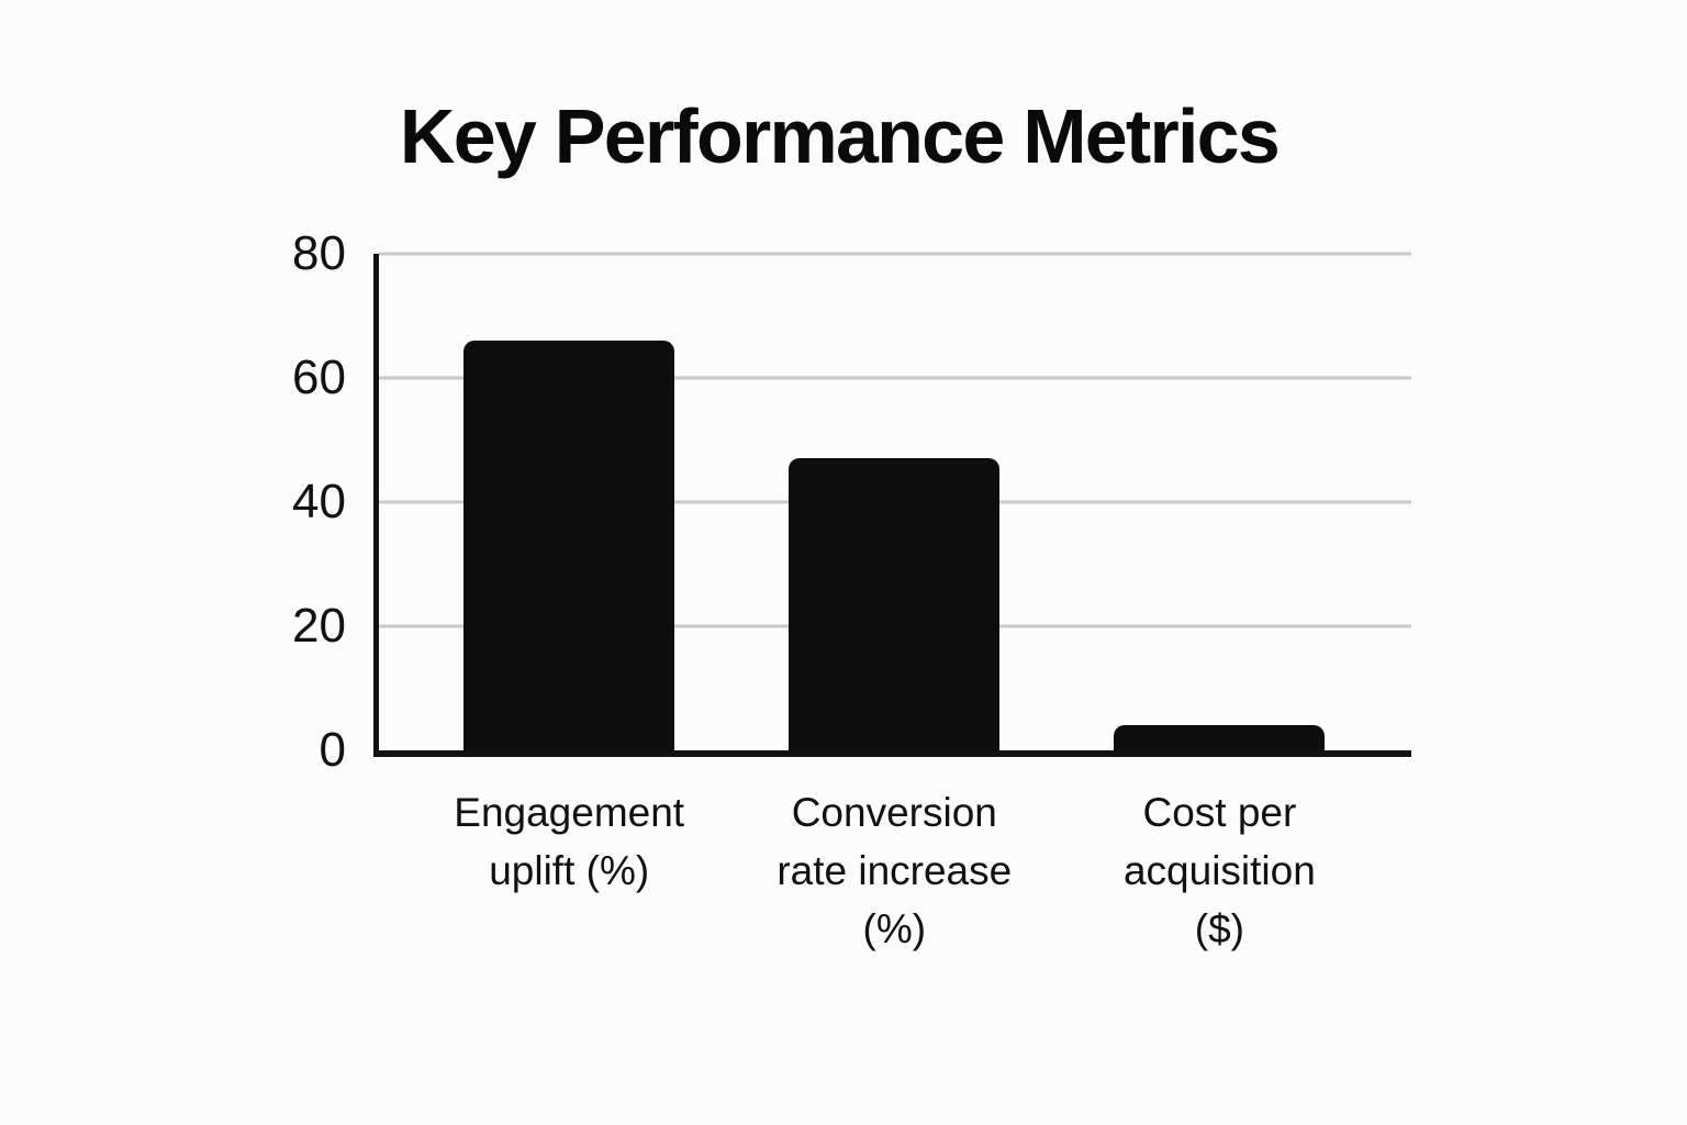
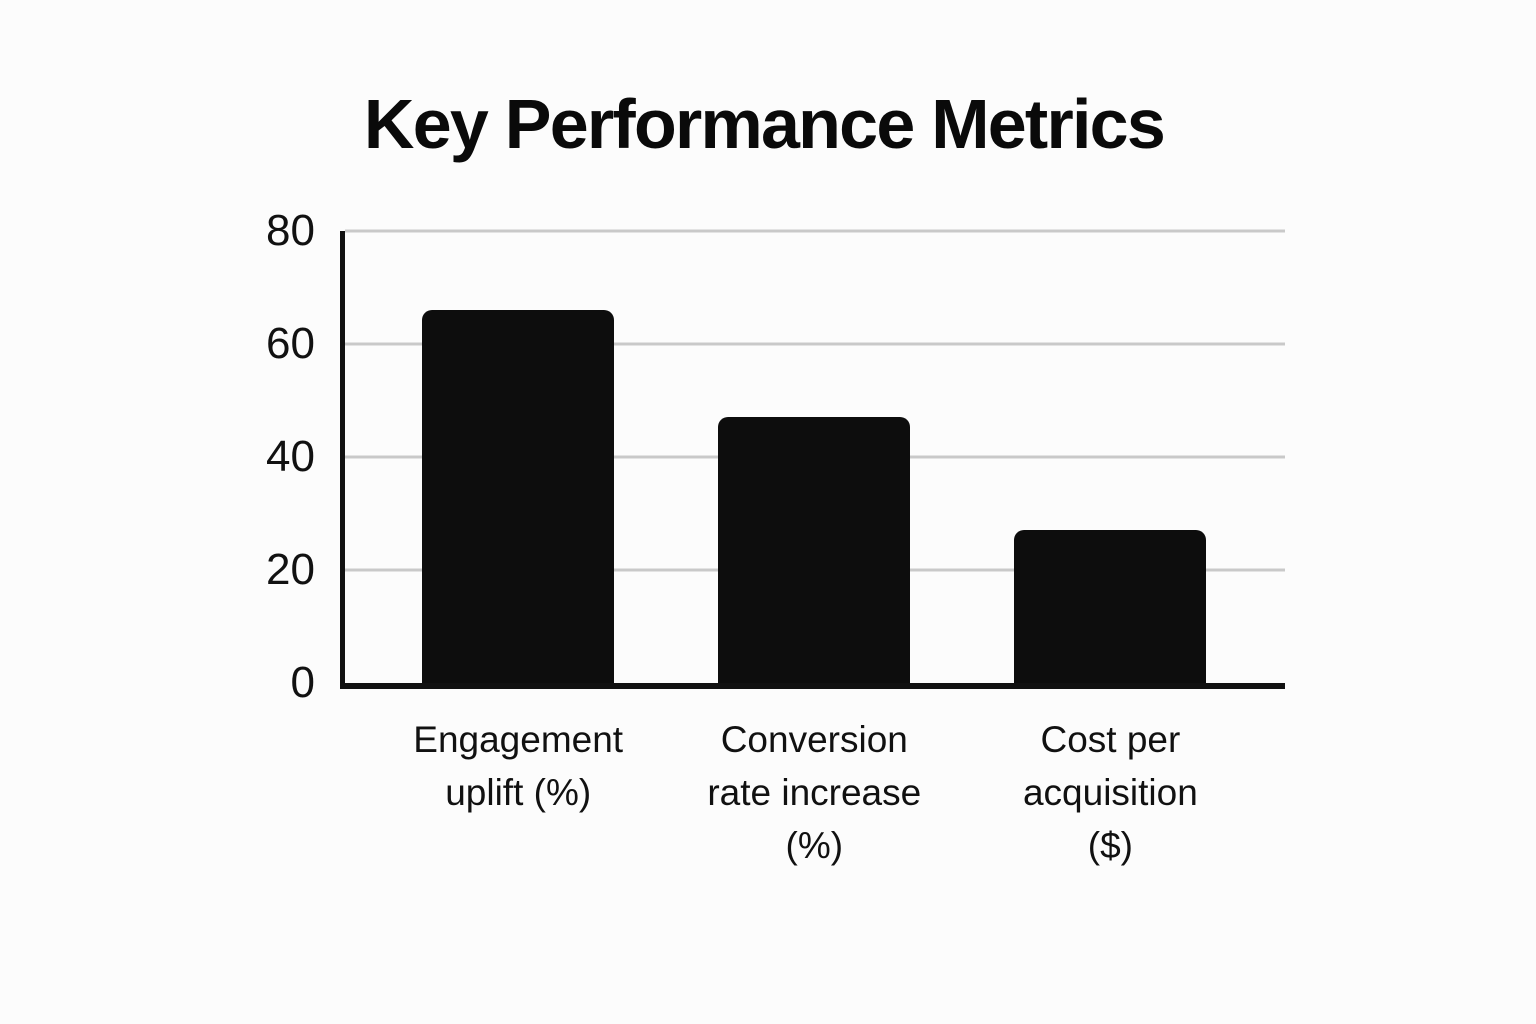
Cost per acquisition ($): 4 -> 27
